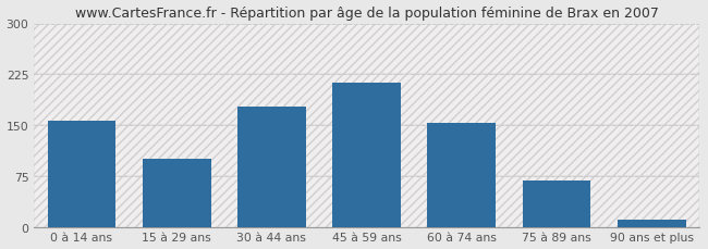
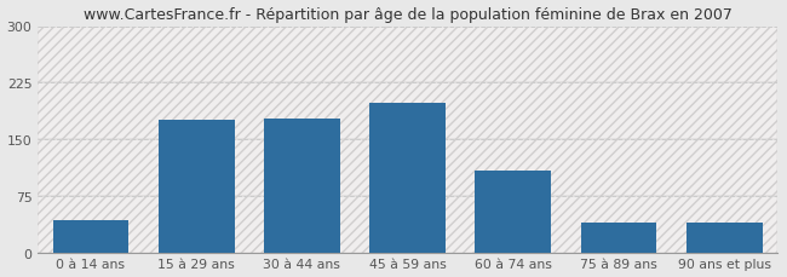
0 à 14 ans: 157 -> 42
15 à 29 ans: 100 -> 176
45 à 59 ans: 213 -> 198
60 à 74 ans: 153 -> 108
75 à 89 ans: 68 -> 40
90 ans et plus: 10 -> 40
